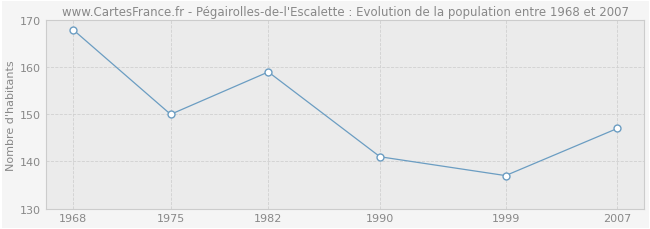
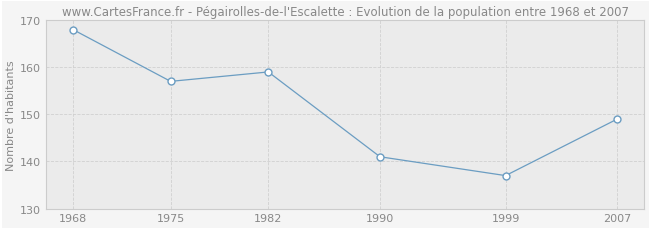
1975: 150 -> 157
2007: 147 -> 149
